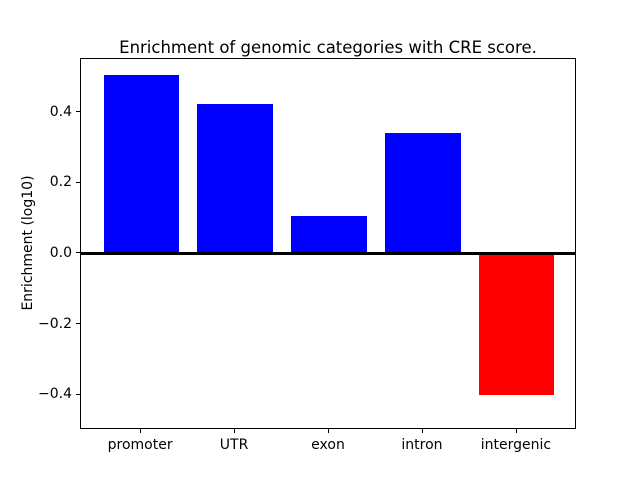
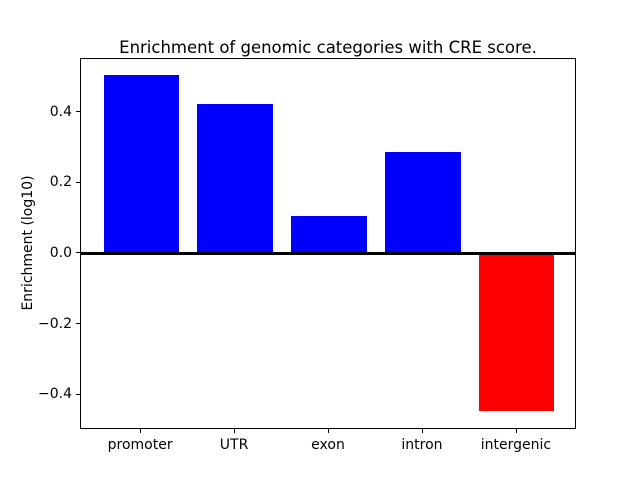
intron: 0.34 -> 0.29
intergenic: -0.40 -> -0.45
